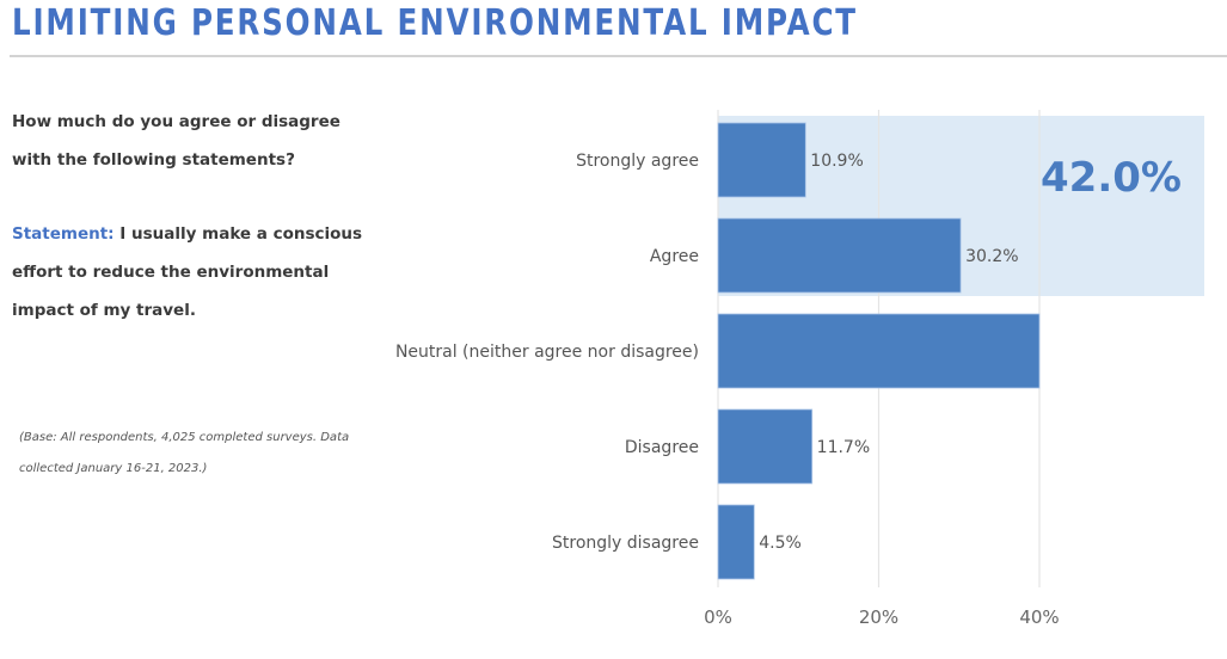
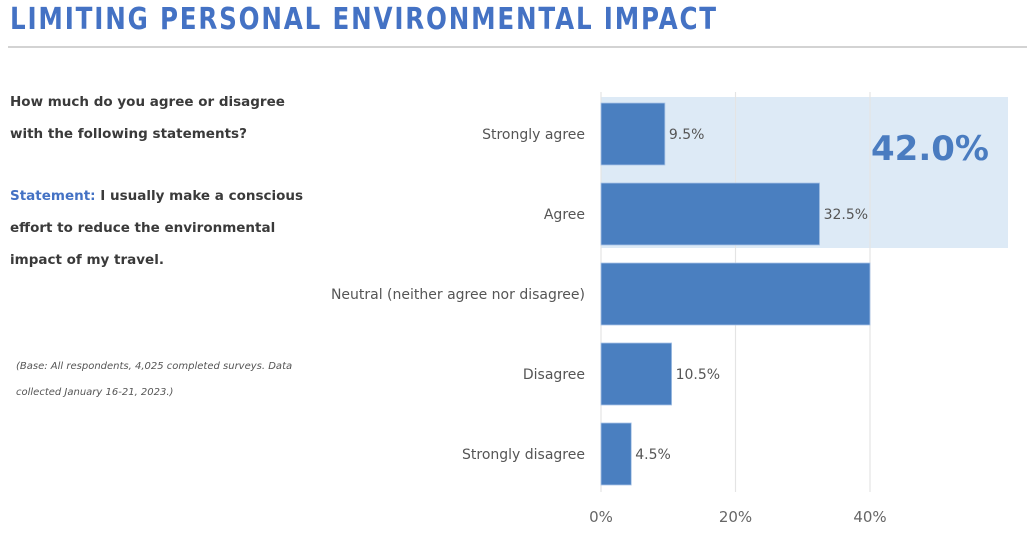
Strongly agree: 10.9% -> 9.5%
Agree: 30.2% -> 32.5%
Disagree: 11.7% -> 10.5%
